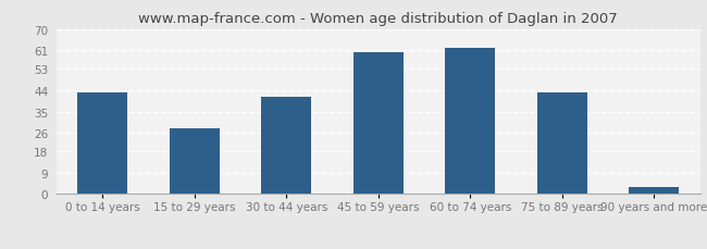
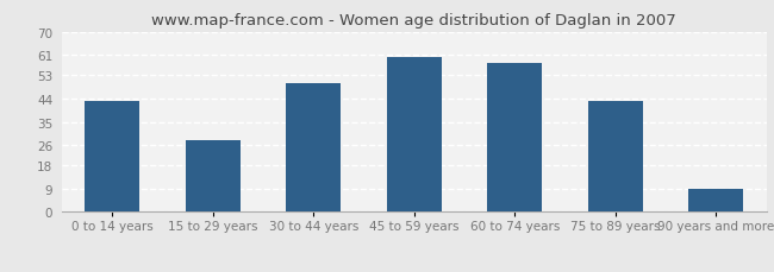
30 to 44 years: 41 -> 50
60 to 74 years: 62 -> 58
90 years and more: 3 -> 9
